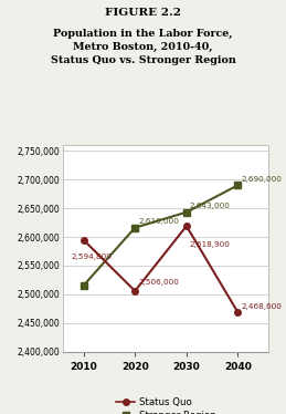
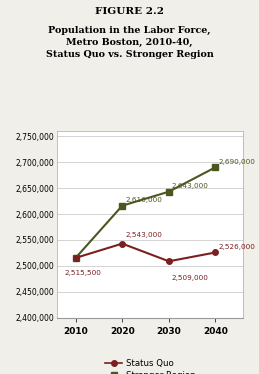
Status Quo/2010: 2,594,800 -> 2,515,500
Status Quo/2020: 2,506,000 -> 2,543,000
Status Quo/2030: 2,618,900 -> 2,509,000
Status Quo/2040: 2,468,600 -> 2,526,000
